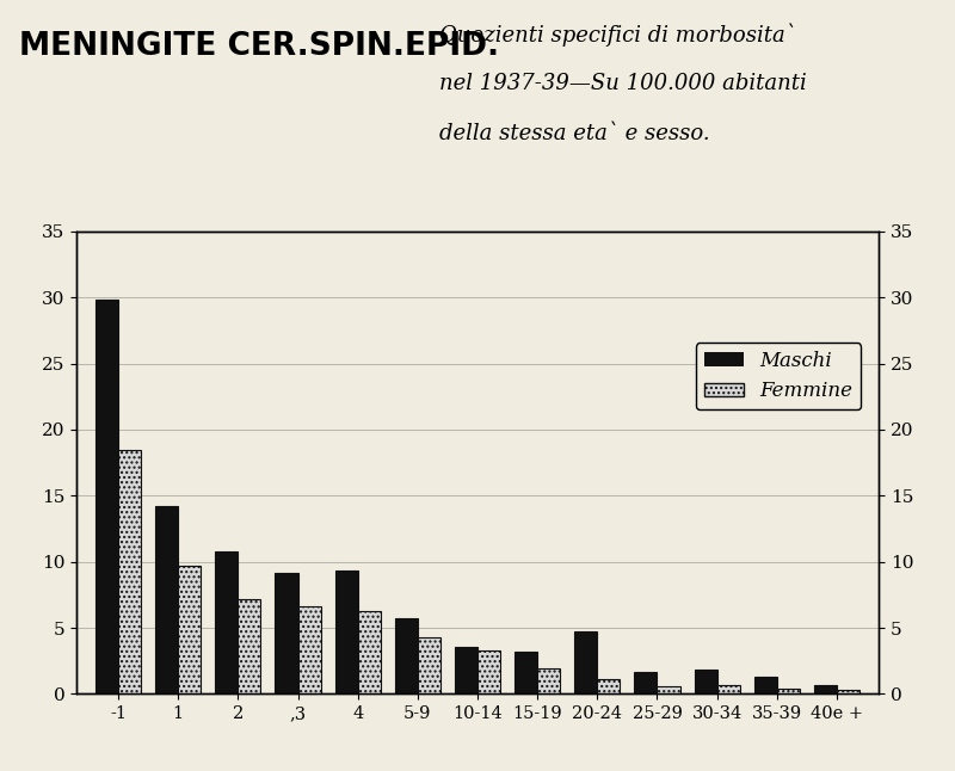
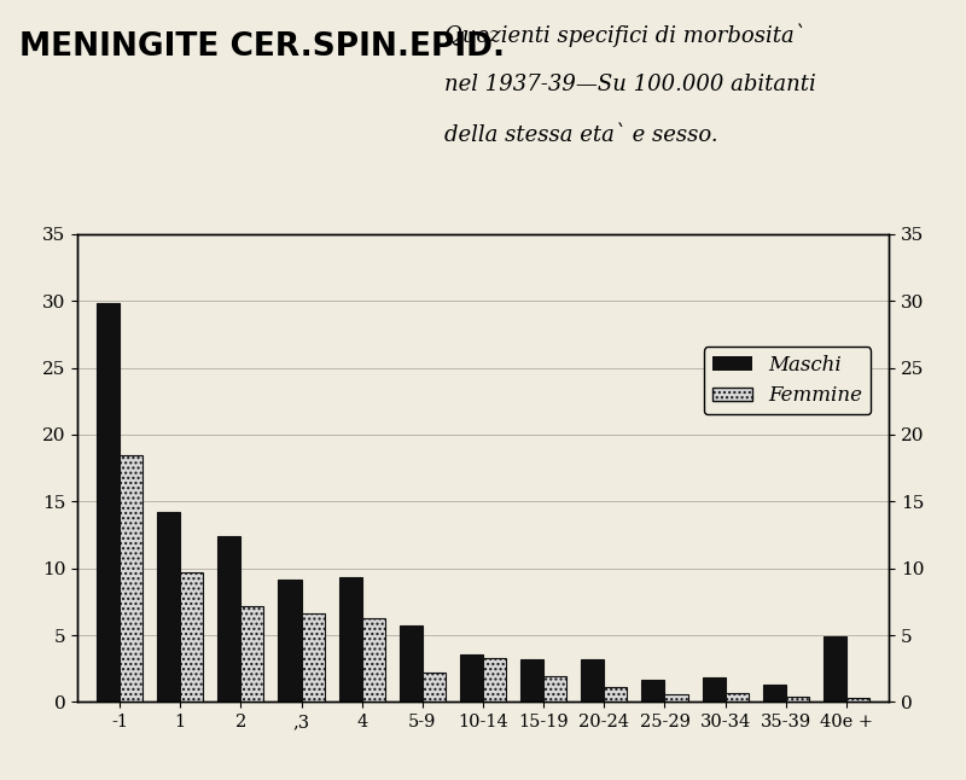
Maschi/2: 10.8 -> 12.4
Femmine/5-9: 4.3 -> 2.2
Maschi/20-24: 4.7 -> 3.2
Maschi/40e +: 0.7 -> 4.9
